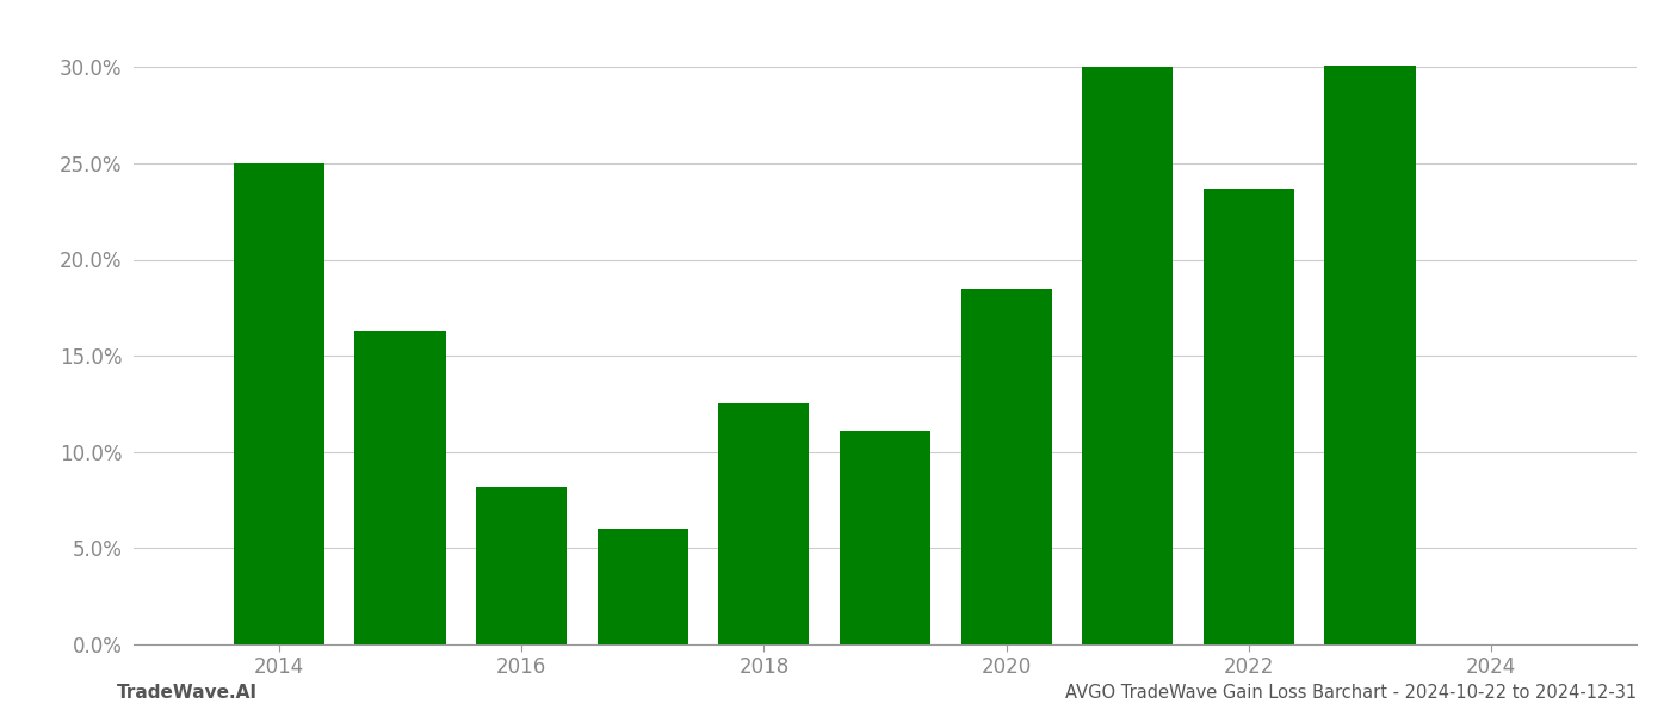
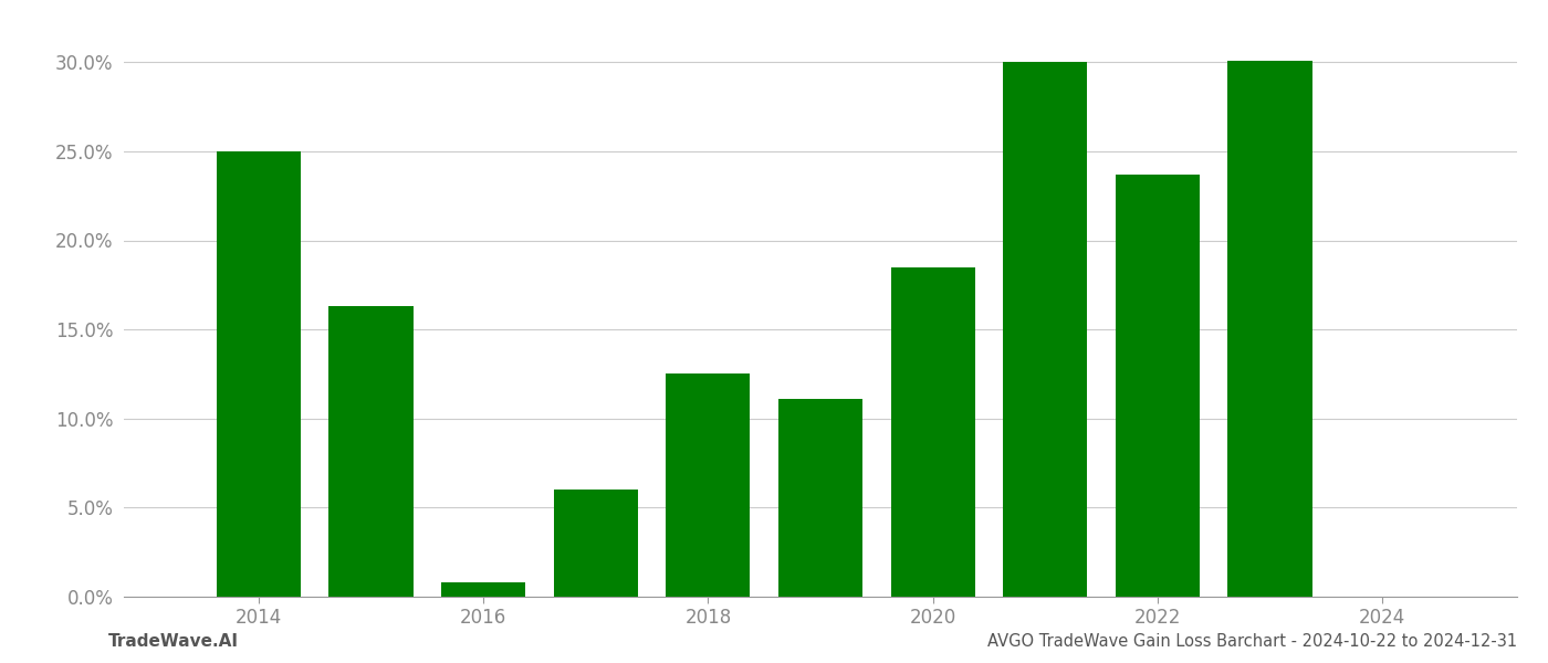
2016: 8.2% -> 0.8%
